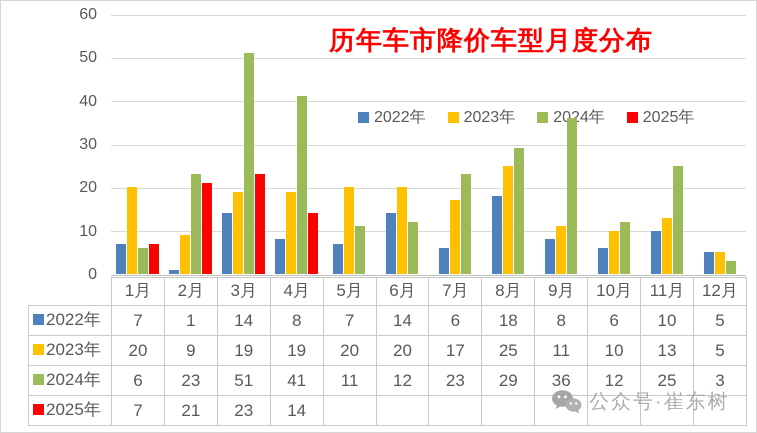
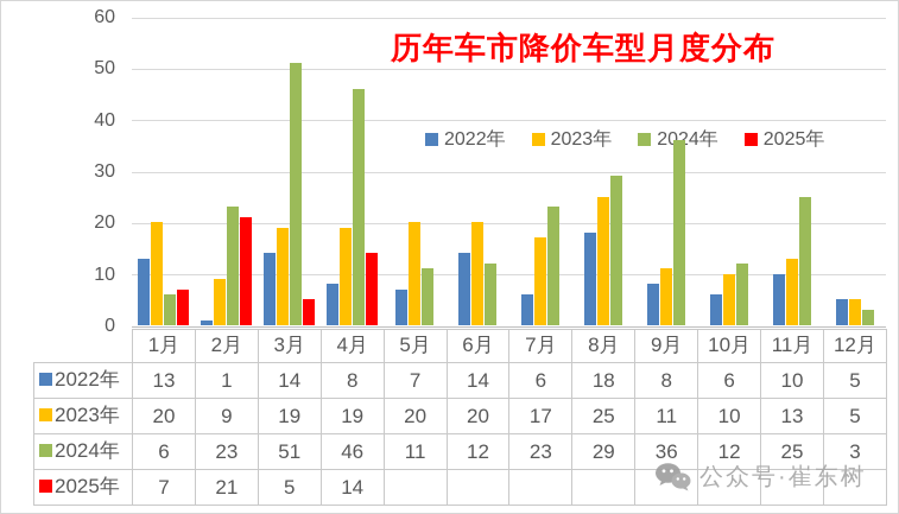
2022年/1月: 7 -> 13
2025年/3月: 23 -> 5
2024年/4月: 41 -> 46
